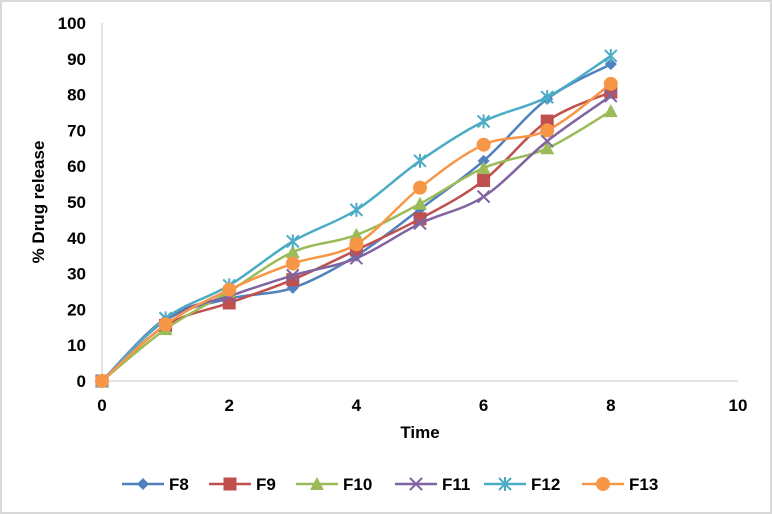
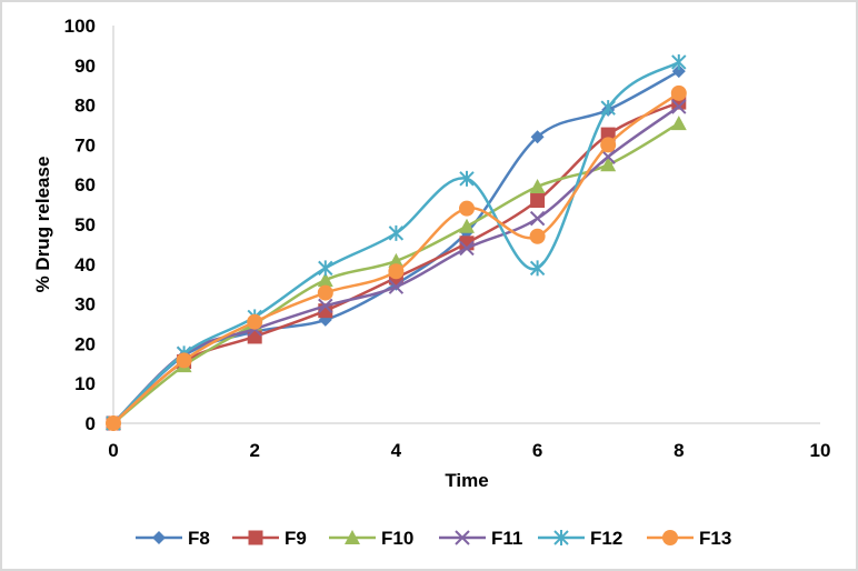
F8/6: 62 -> 72
F12/6: 72 -> 39
F13/6: 66 -> 47
